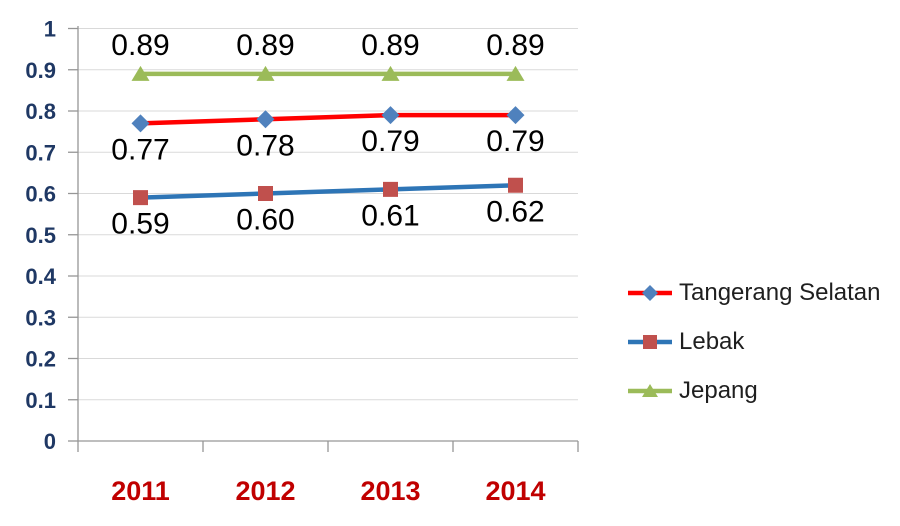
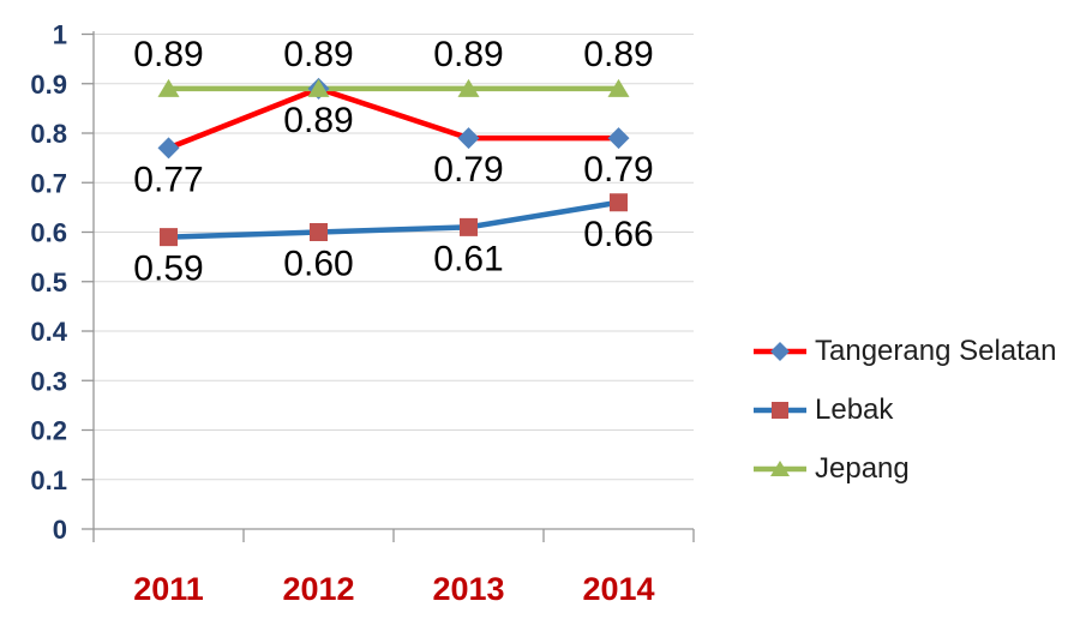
Tangerang Selatan/2012: 0.78 -> 0.89
Lebak/2014: 0.62 -> 0.66
